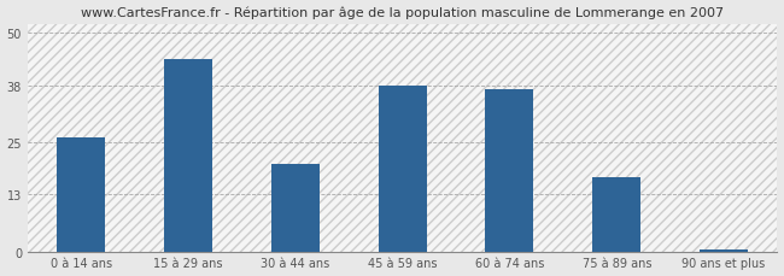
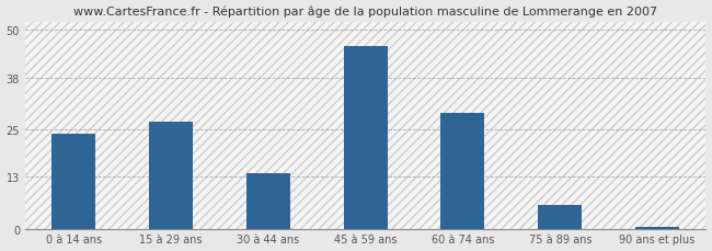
0 à 14 ans: 26.0 -> 24.0
15 à 29 ans: 44.0 -> 27.0
30 à 44 ans: 20.0 -> 14.0
45 à 59 ans: 38.0 -> 46.0
60 à 74 ans: 37.0 -> 29.0
75 à 89 ans: 17.0 -> 6.0
